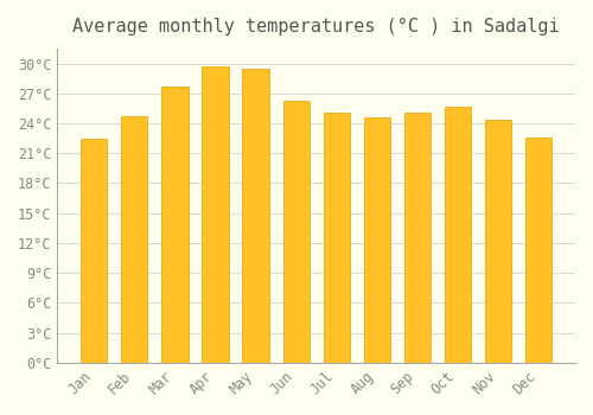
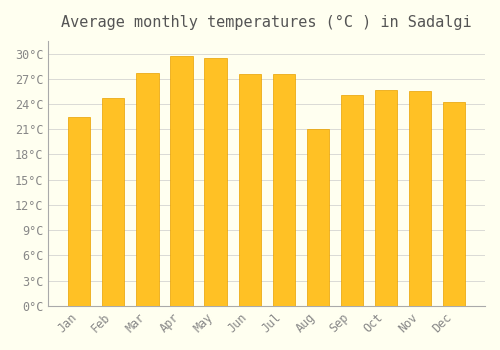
Jun: 26.3°C -> 27.6°C
Jul: 25.1°C -> 27.6°C
Aug: 24.6°C -> 21.0°C
Nov: 24.3°C -> 25.6°C
Dec: 22.6°C -> 24.2°C
